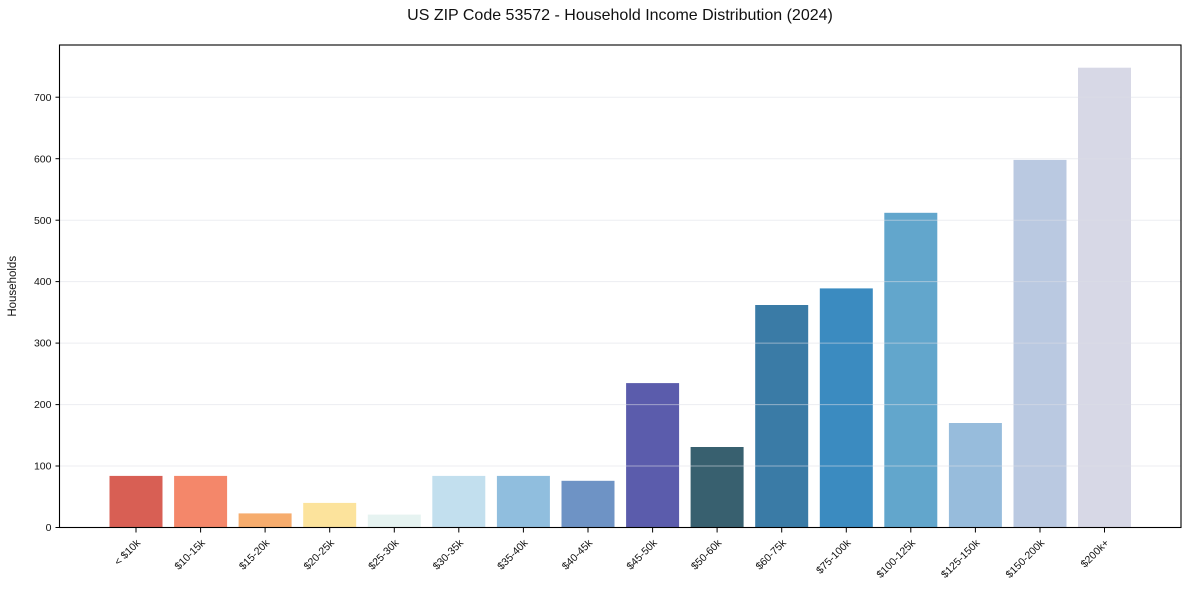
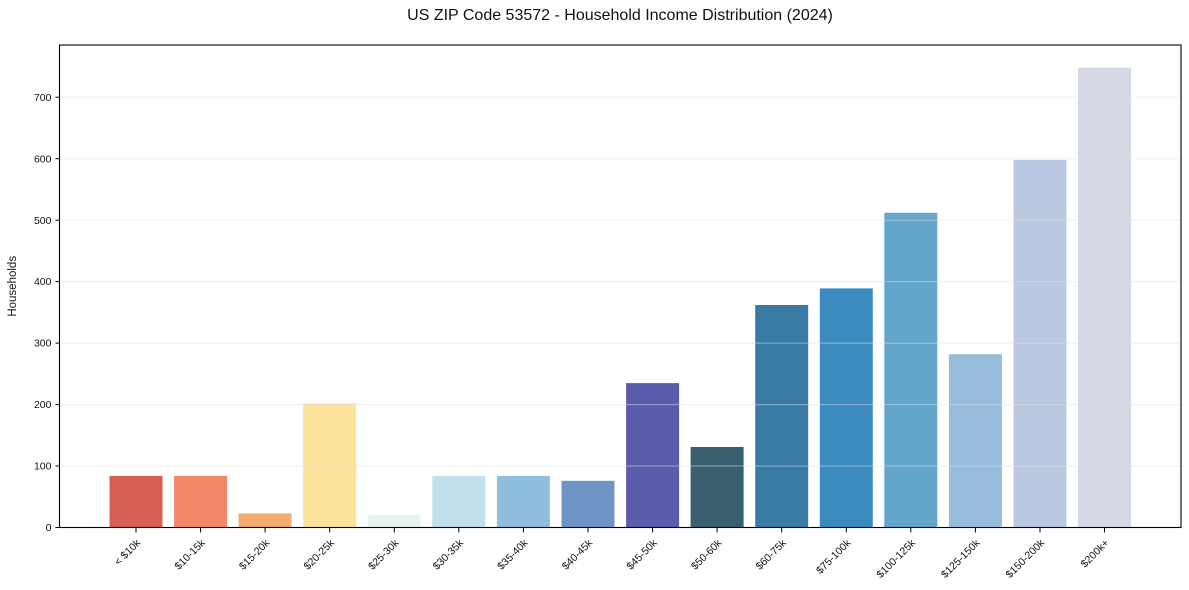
$20-25k: 40 -> 200
$125-150k: 170 -> 280
